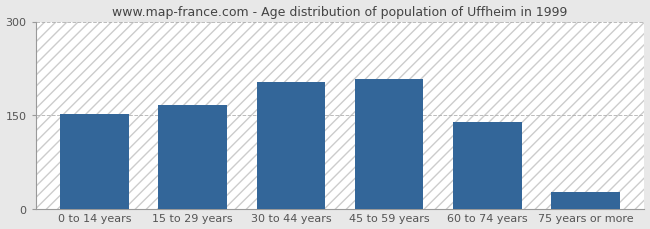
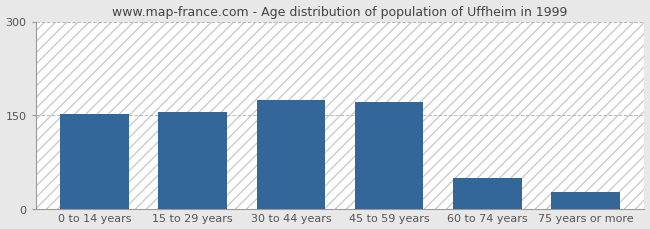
15 to 29 years: 166 -> 156
30 to 44 years: 204 -> 175
45 to 59 years: 208 -> 172
60 to 74 years: 140 -> 50
